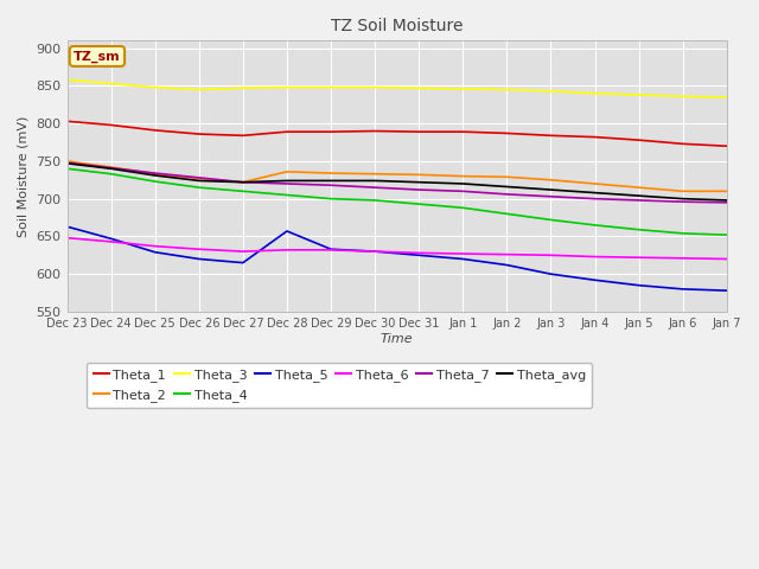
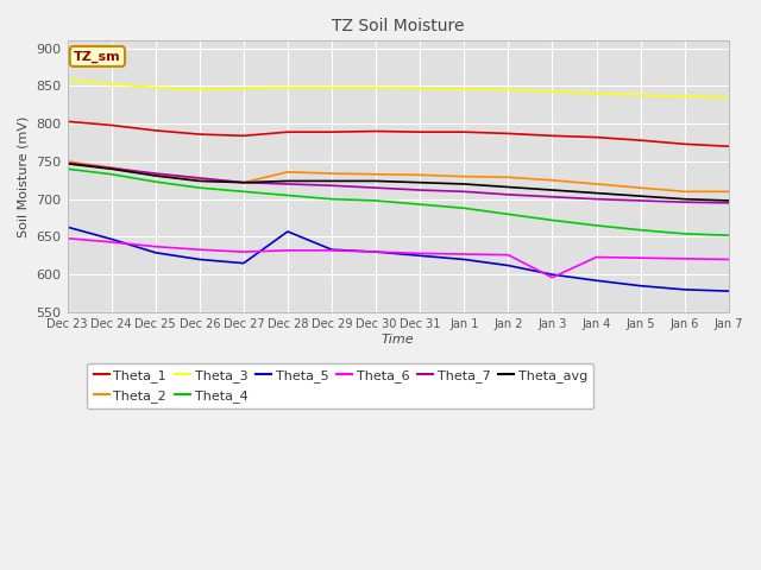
Theta_6/Jan 3: 625 -> 596
